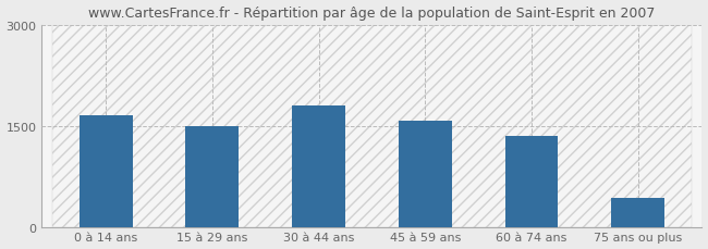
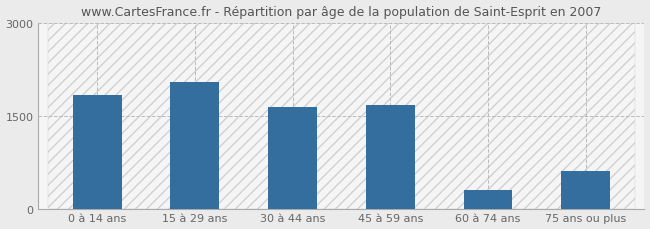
0 à 14 ans: 1660 -> 1840
15 à 29 ans: 1490 -> 2040
30 à 44 ans: 1800 -> 1640
45 à 59 ans: 1580 -> 1680
60 à 74 ans: 1350 -> 300
75 ans ou plus: 430 -> 600
